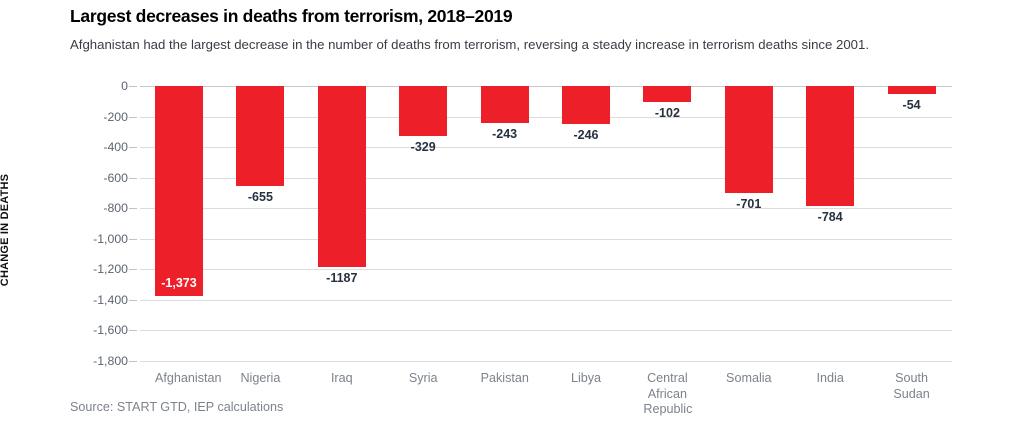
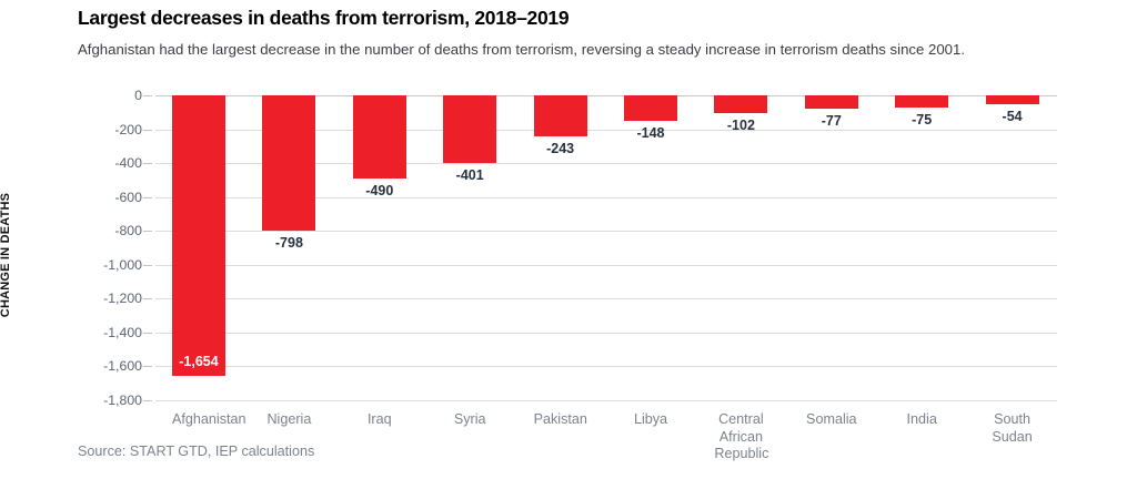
Afghanistan: -1,373 -> -1,654
Nigeria: -655 -> -798
Iraq: -1187 -> -490
Syria: -329 -> -401
Libya: -246 -> -148
Somalia: -701 -> -77
India: -784 -> -75
